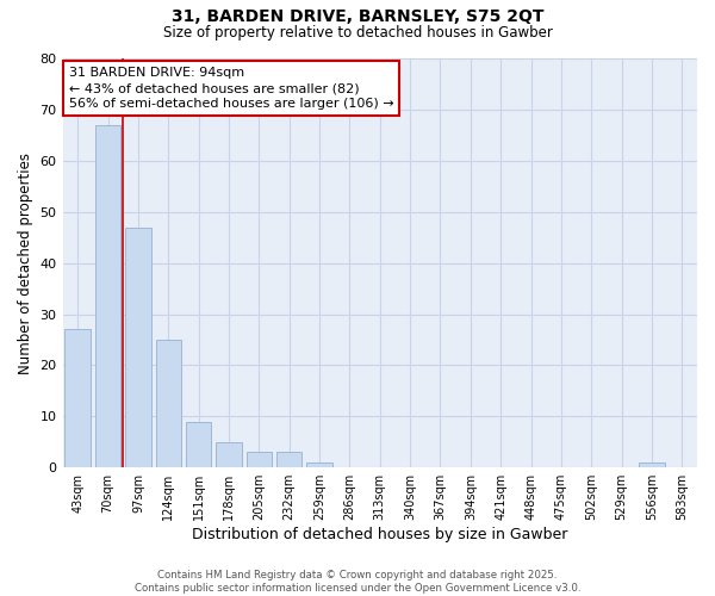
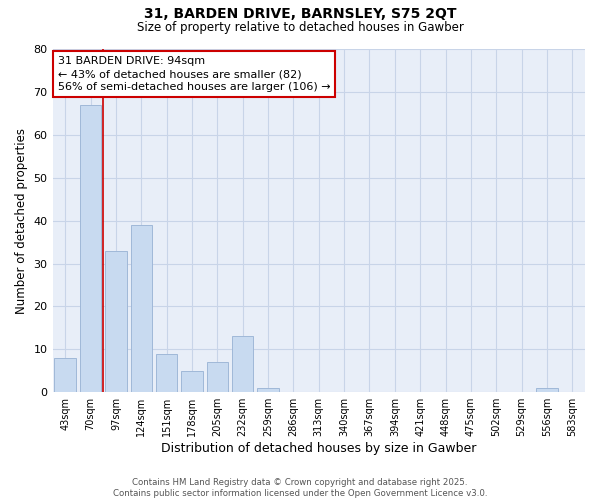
43sqm: 27 -> 8
97sqm: 47 -> 33
124sqm: 25 -> 39
205sqm: 3 -> 7
232sqm: 3 -> 13
